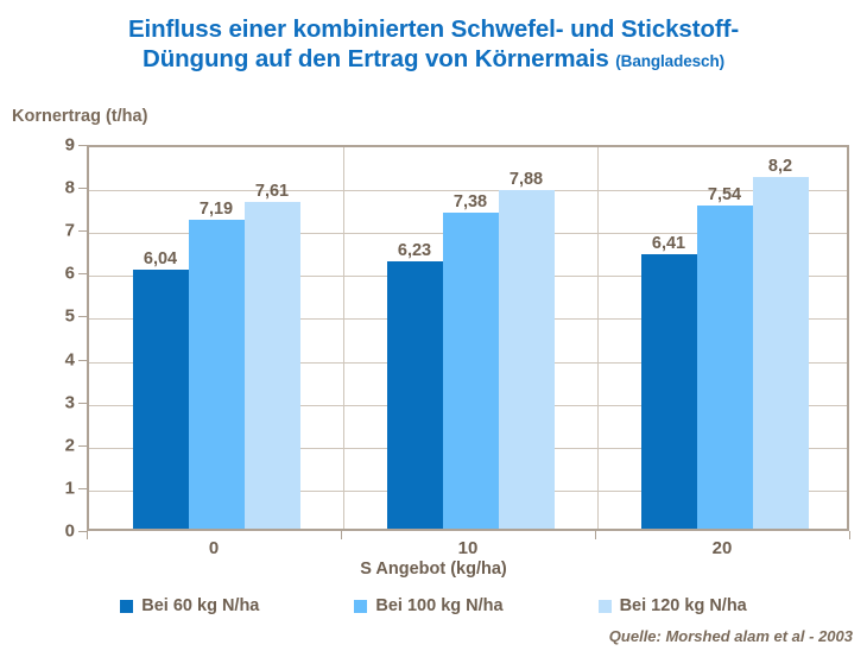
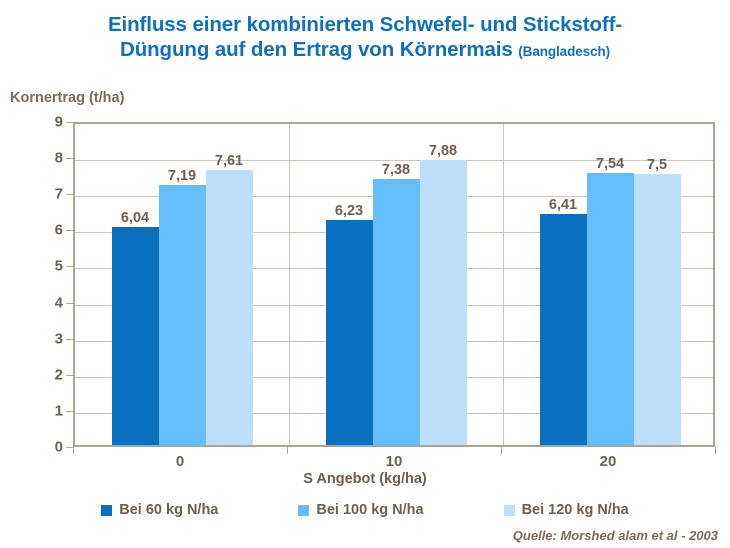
Bei 120 kg N/ha/20: 8,2 -> 7,5
